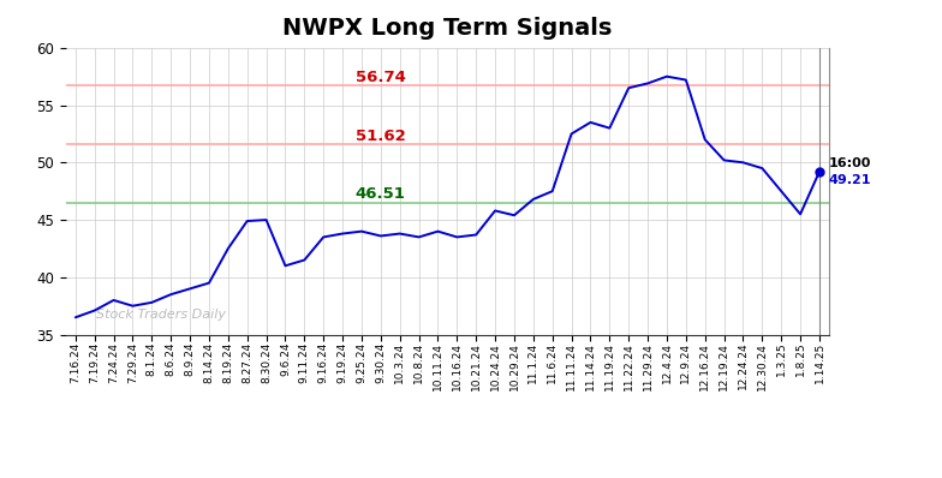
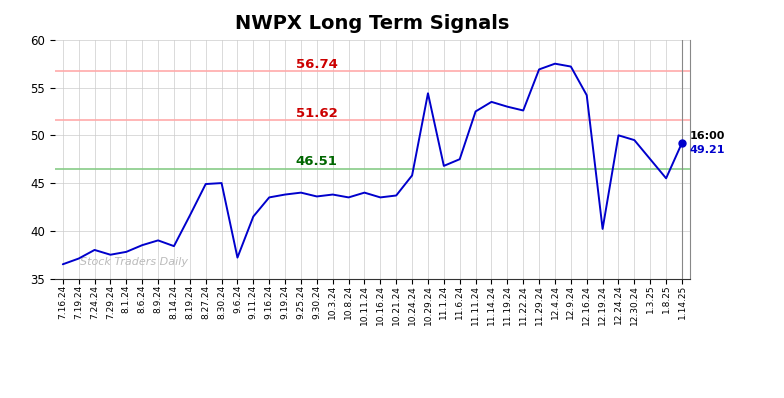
8.14.24: 39.5 -> 38.4
8.19.24: 42.5 -> 41.6
9.6.24: 41.0 -> 37.2
10.29.24: 45.4 -> 54.4
11.22.24: 56.5 -> 52.6
12.16.24: 52.0 -> 54.2
12.19.24: 50.2 -> 40.2
